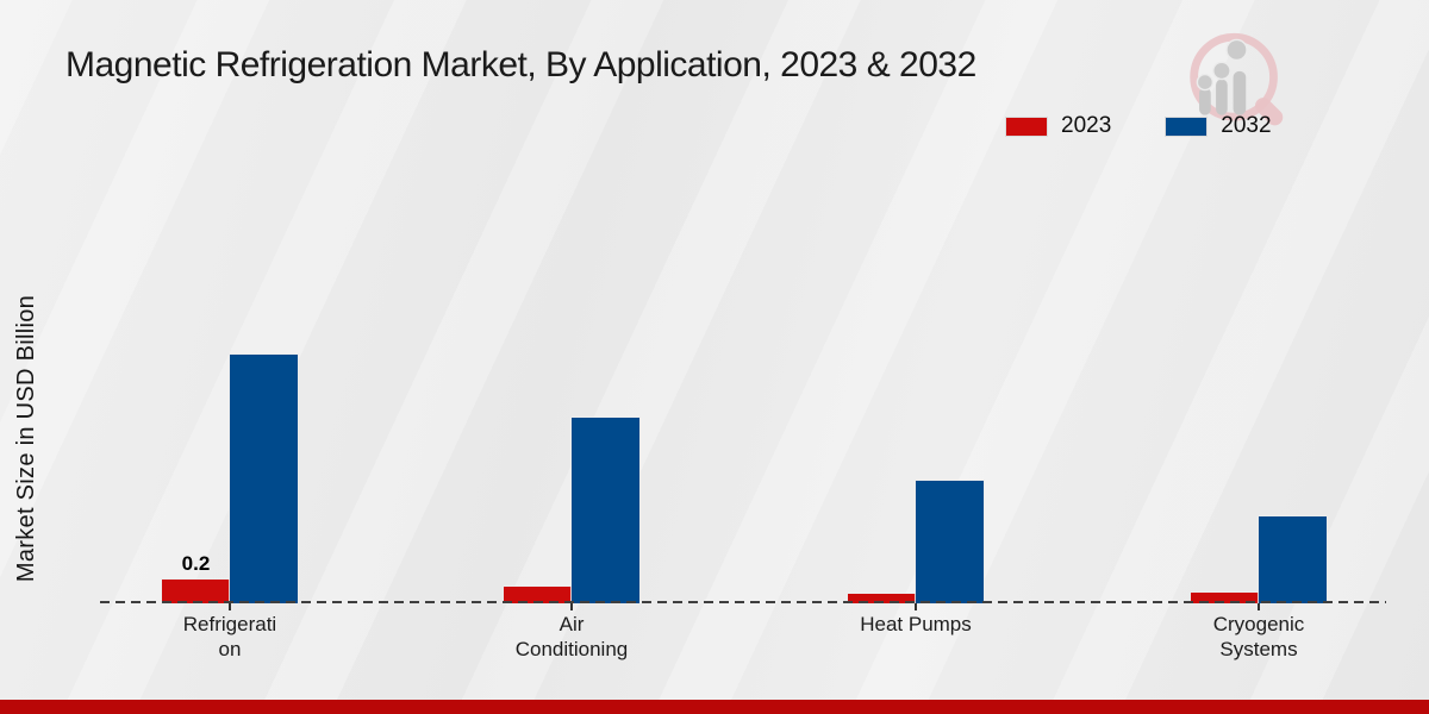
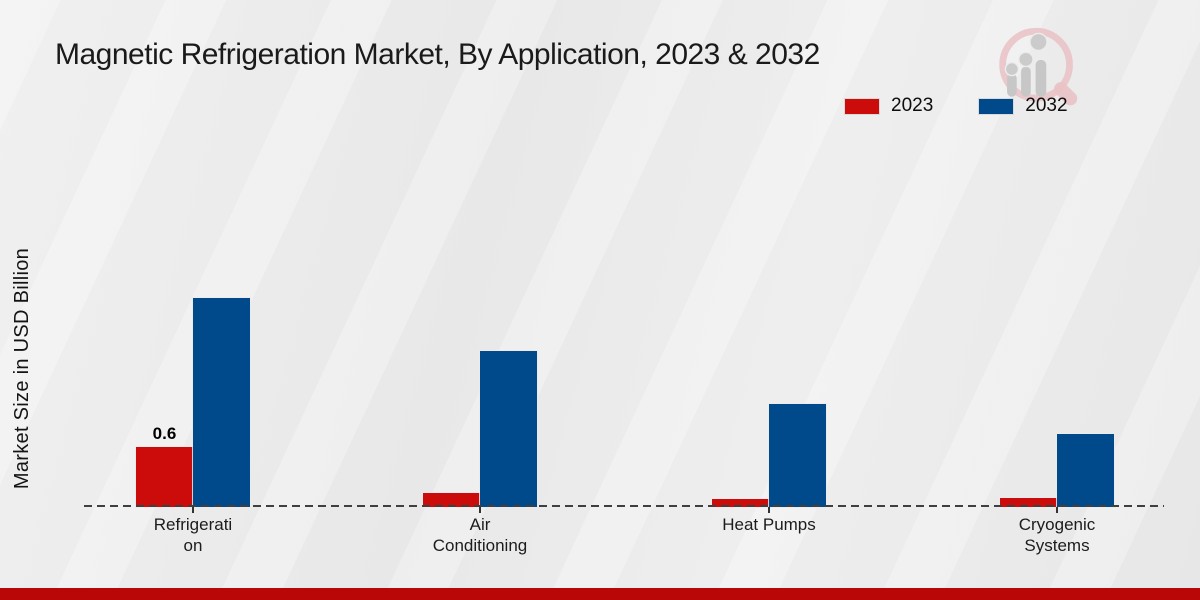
2023/Refrigeration: 0.2 -> 0.6
